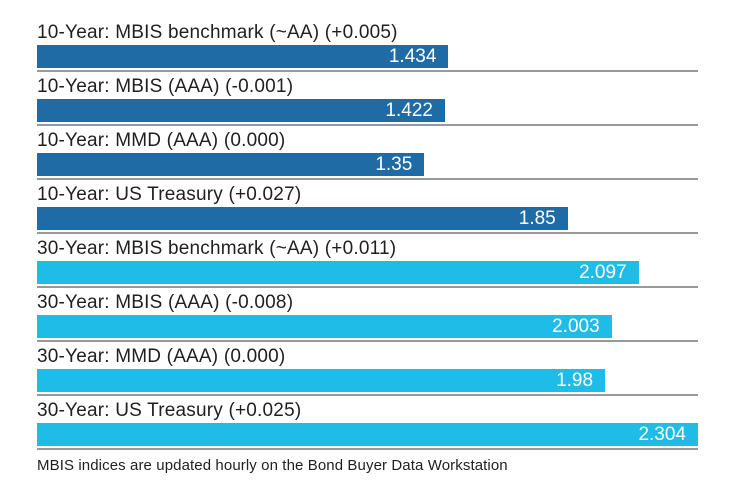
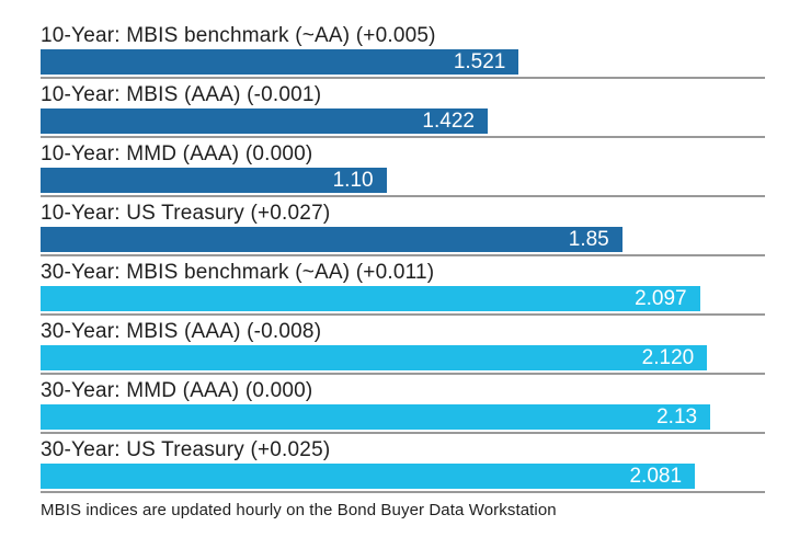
10-Year: MBIS benchmark (~AA) (+0.005): 1.434 -> 1.521
10-Year: MMD (AAA) (0.000): 1.35 -> 1.10
30-Year: MBIS (AAA) (-0.008): 2.003 -> 2.120
30-Year: MMD (AAA) (0.000): 1.98 -> 2.13
30-Year: US Treasury (+0.025): 2.304 -> 2.081
